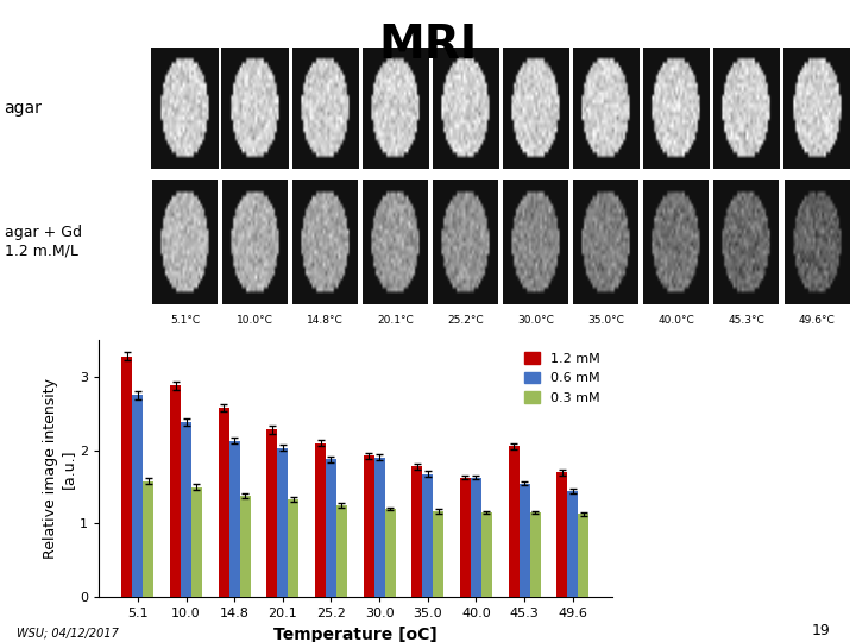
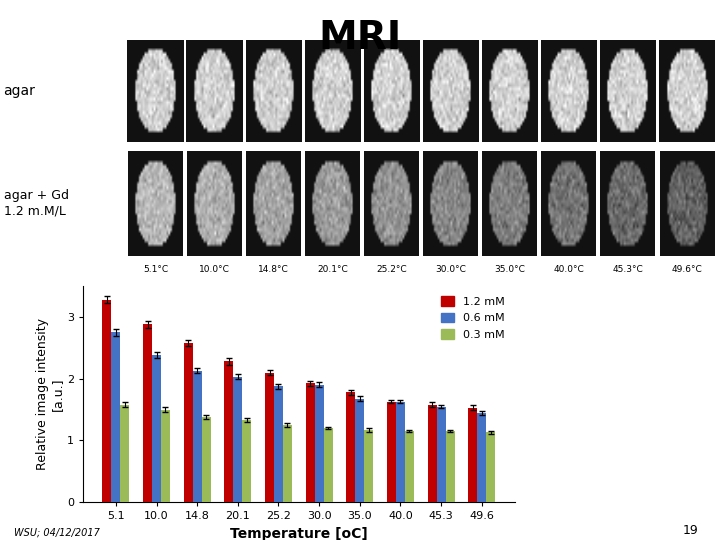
1.2 mM/45.3: 2.06 -> 1.58
1.2 mM/49.6: 1.70 -> 1.53
